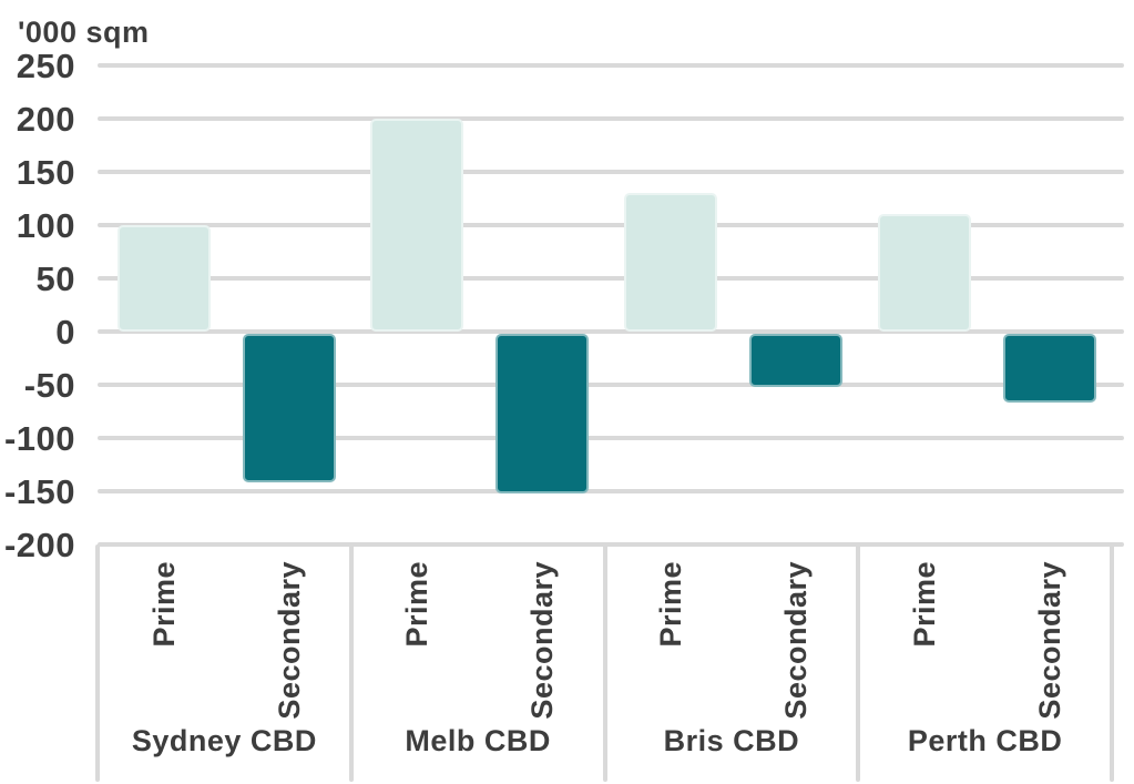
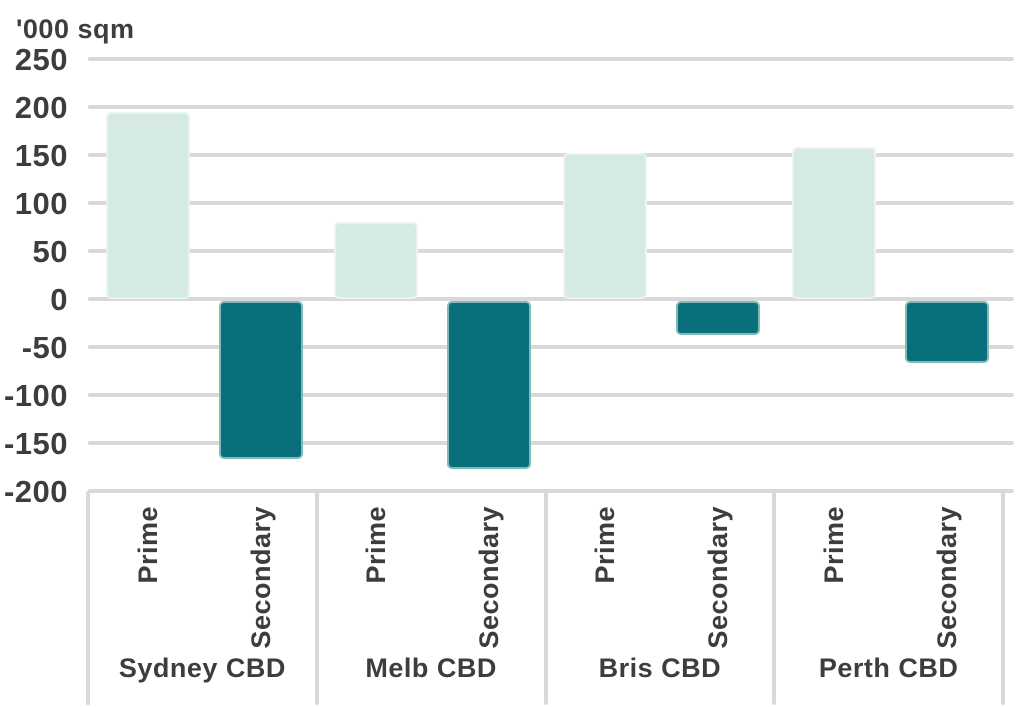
Prime/Sydney CBD: 100 -> 200
Secondary/Sydney CBD: -140 -> -160
Prime/Melb CBD: 200 -> 80
Secondary/Melb CBD: -150 -> -180
Prime/Bris CBD: 130 -> 150
Secondary/Bris CBD: -50 -> -40
Prime/Perth CBD: 110 -> 160
